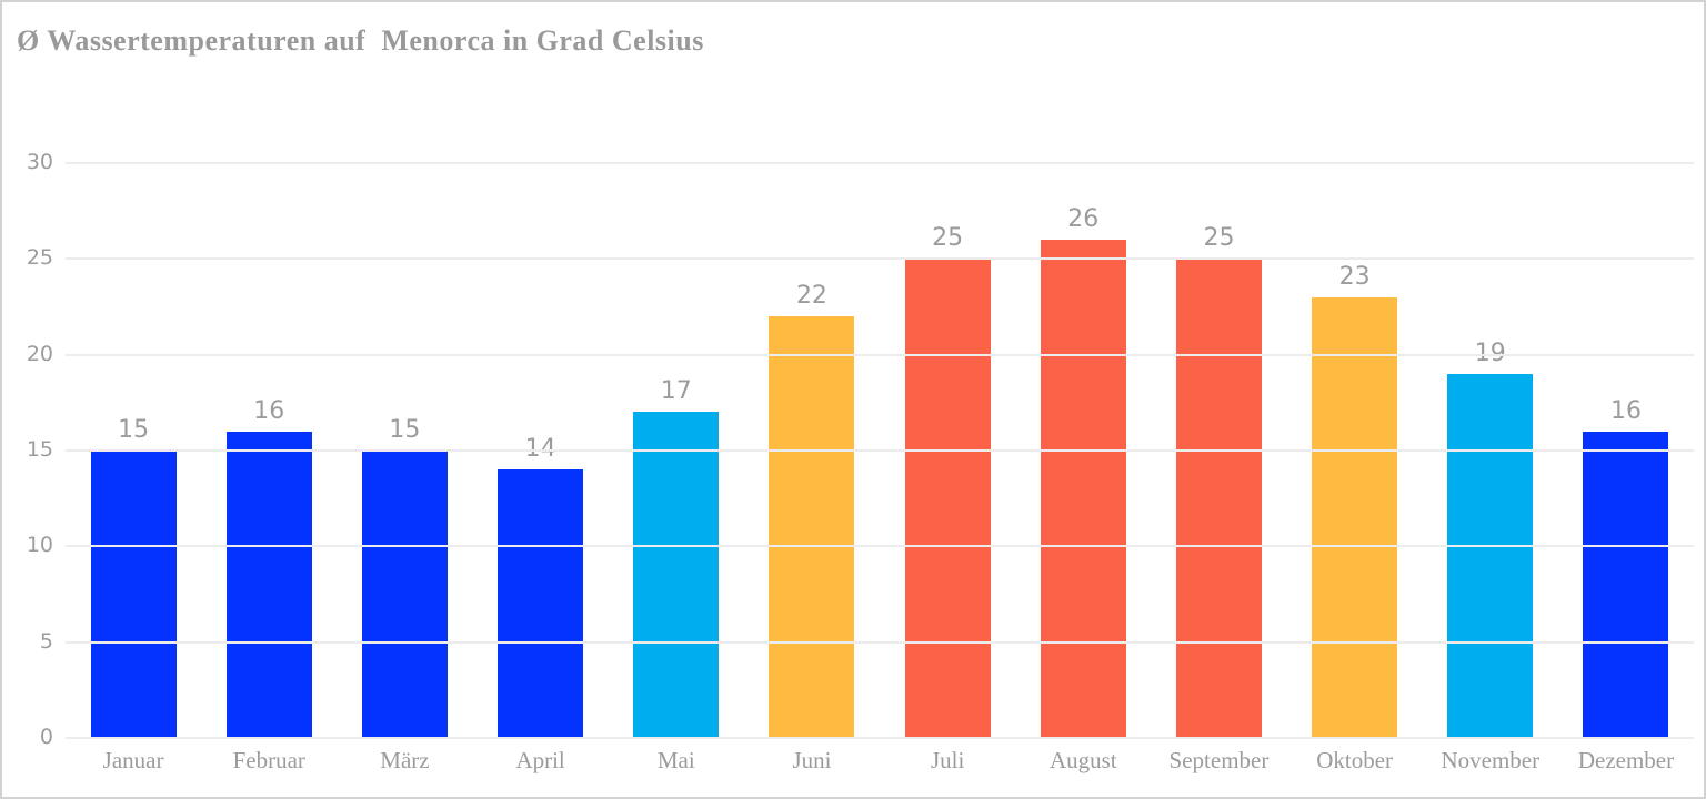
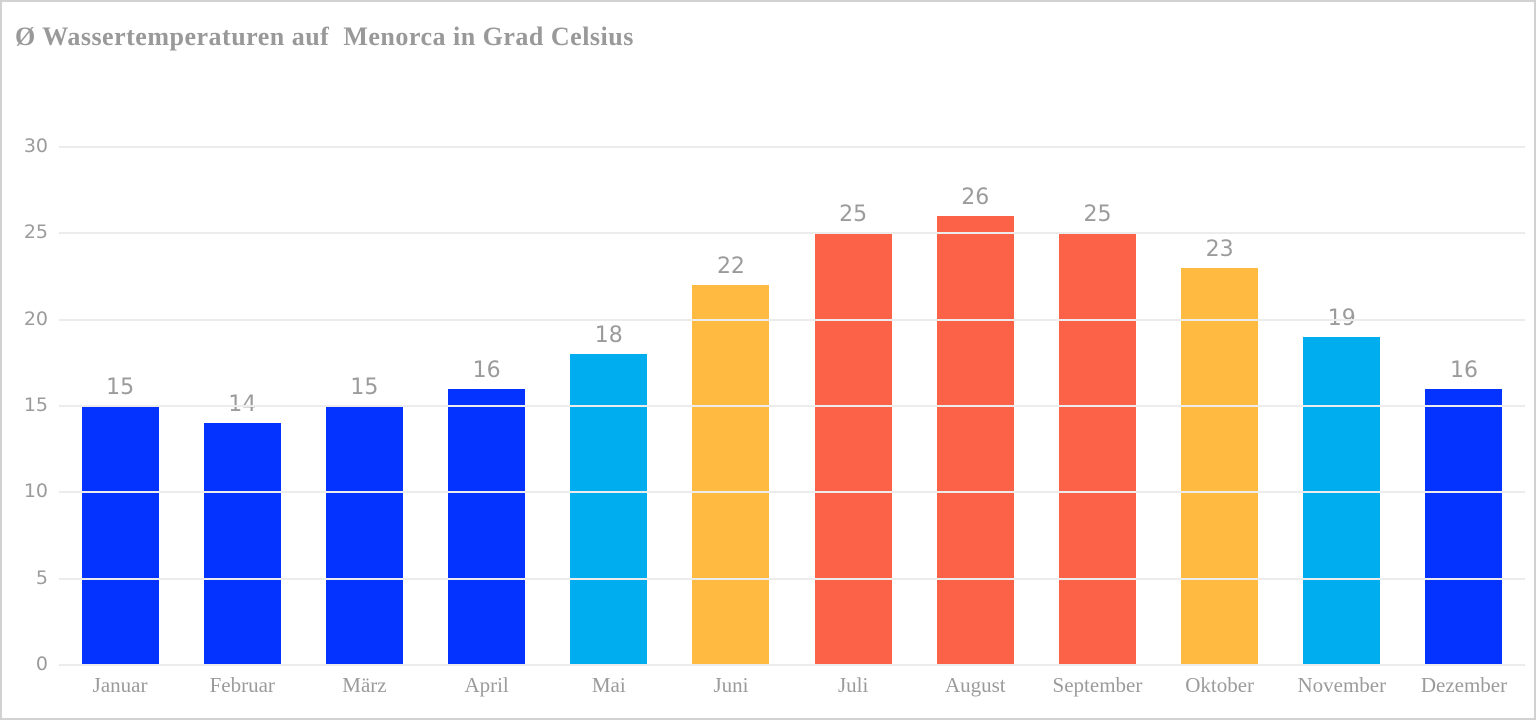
Februar: 16 -> 14
April: 14 -> 16
Mai: 17 -> 18
